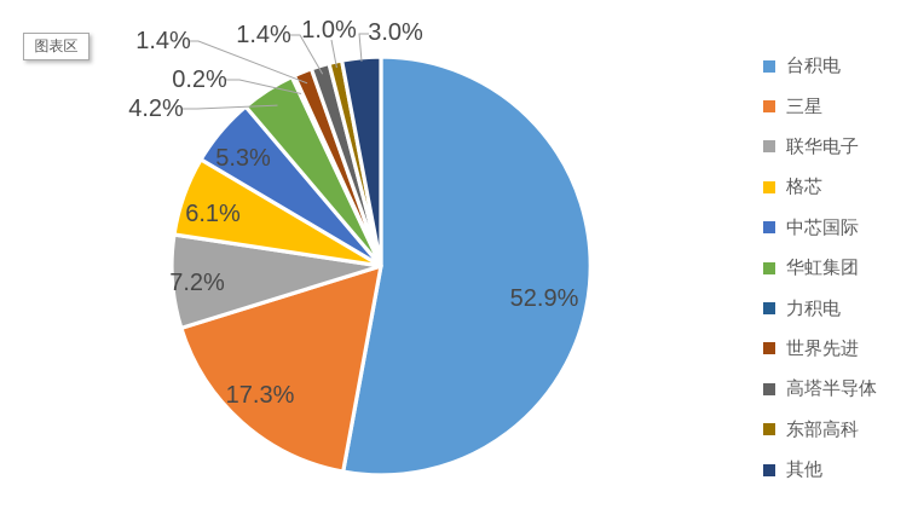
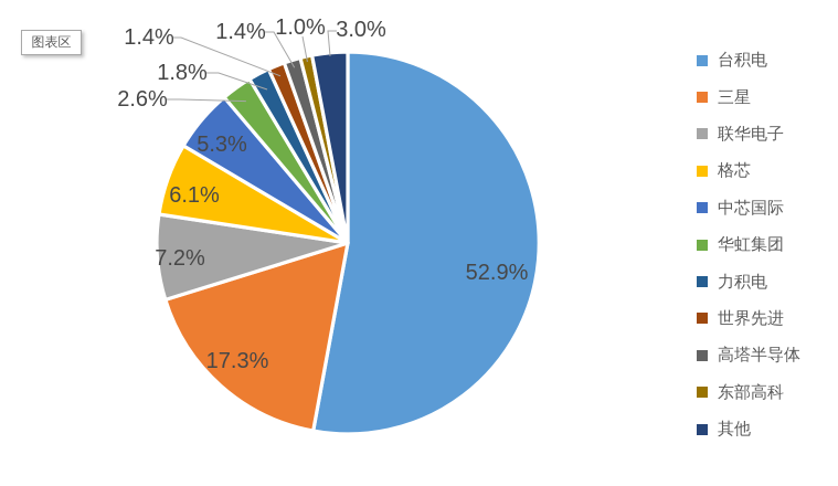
华虹集团: 4.2% -> 2.6%
力积电: 0.2% -> 1.8%
